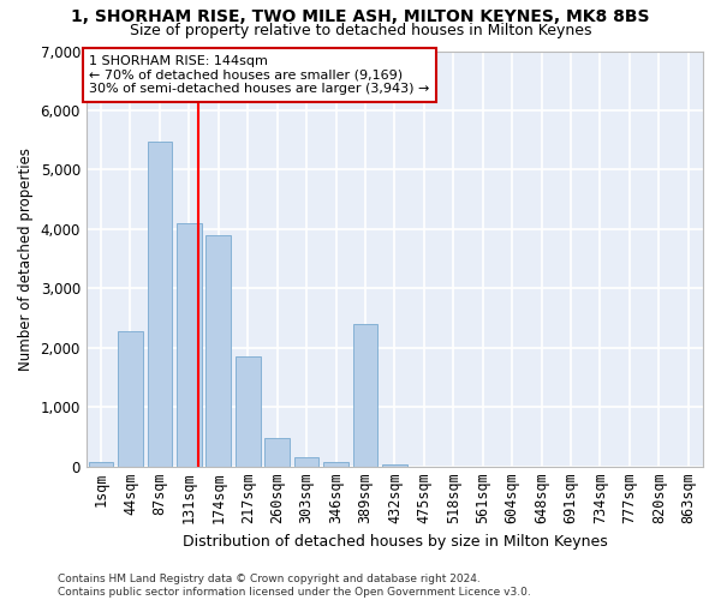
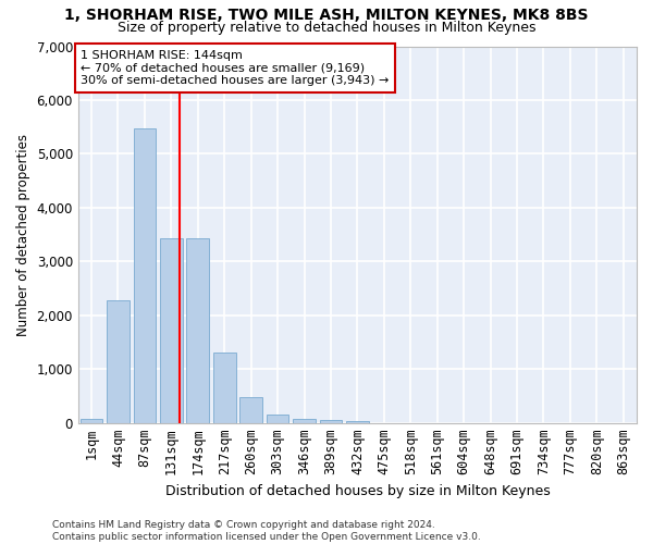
131sqm: 4,100 -> 3,430
174sqm: 3,900 -> 3,430
217sqm: 1,850 -> 1,310
389sqm: 2,400 -> 60
